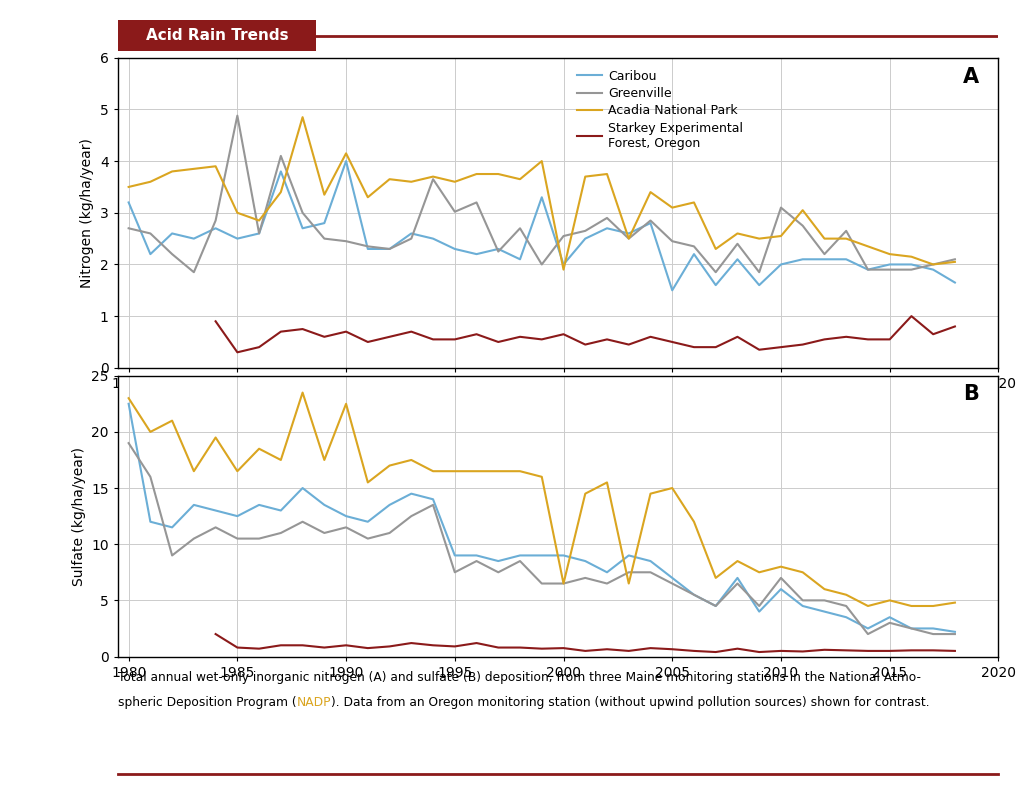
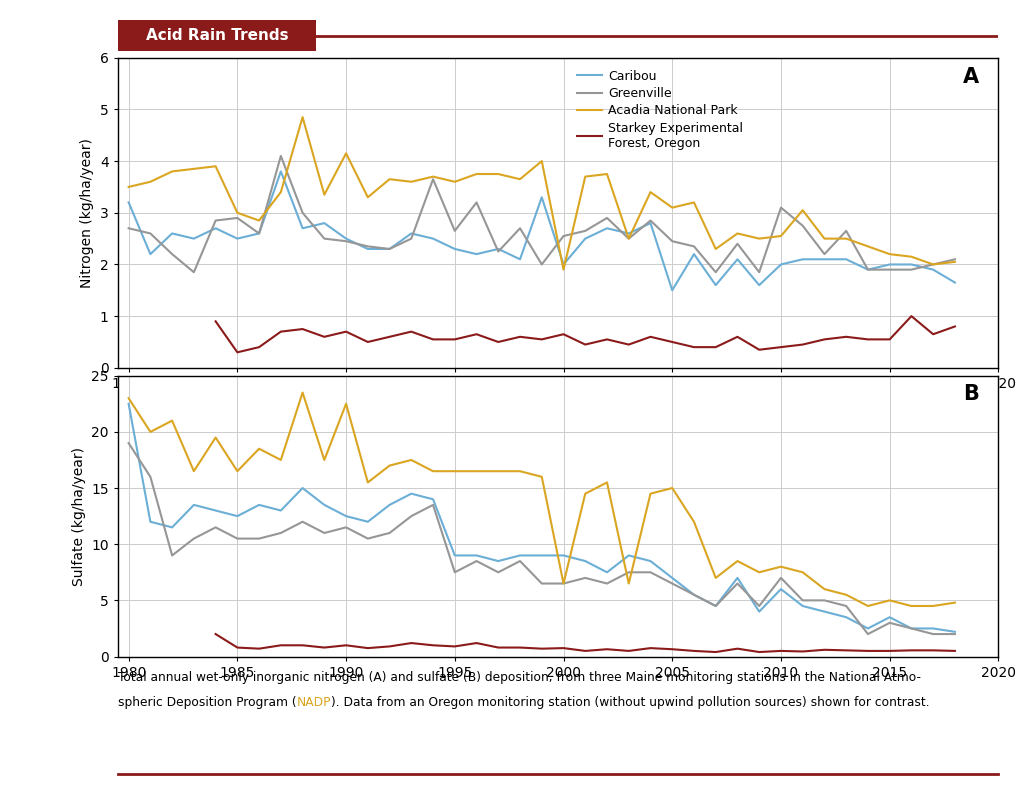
Greenville/1985: 4.88 -> 2.90
Caribou/1990: 4.00 -> 2.50
Greenville/1995: 3.02 -> 2.65
